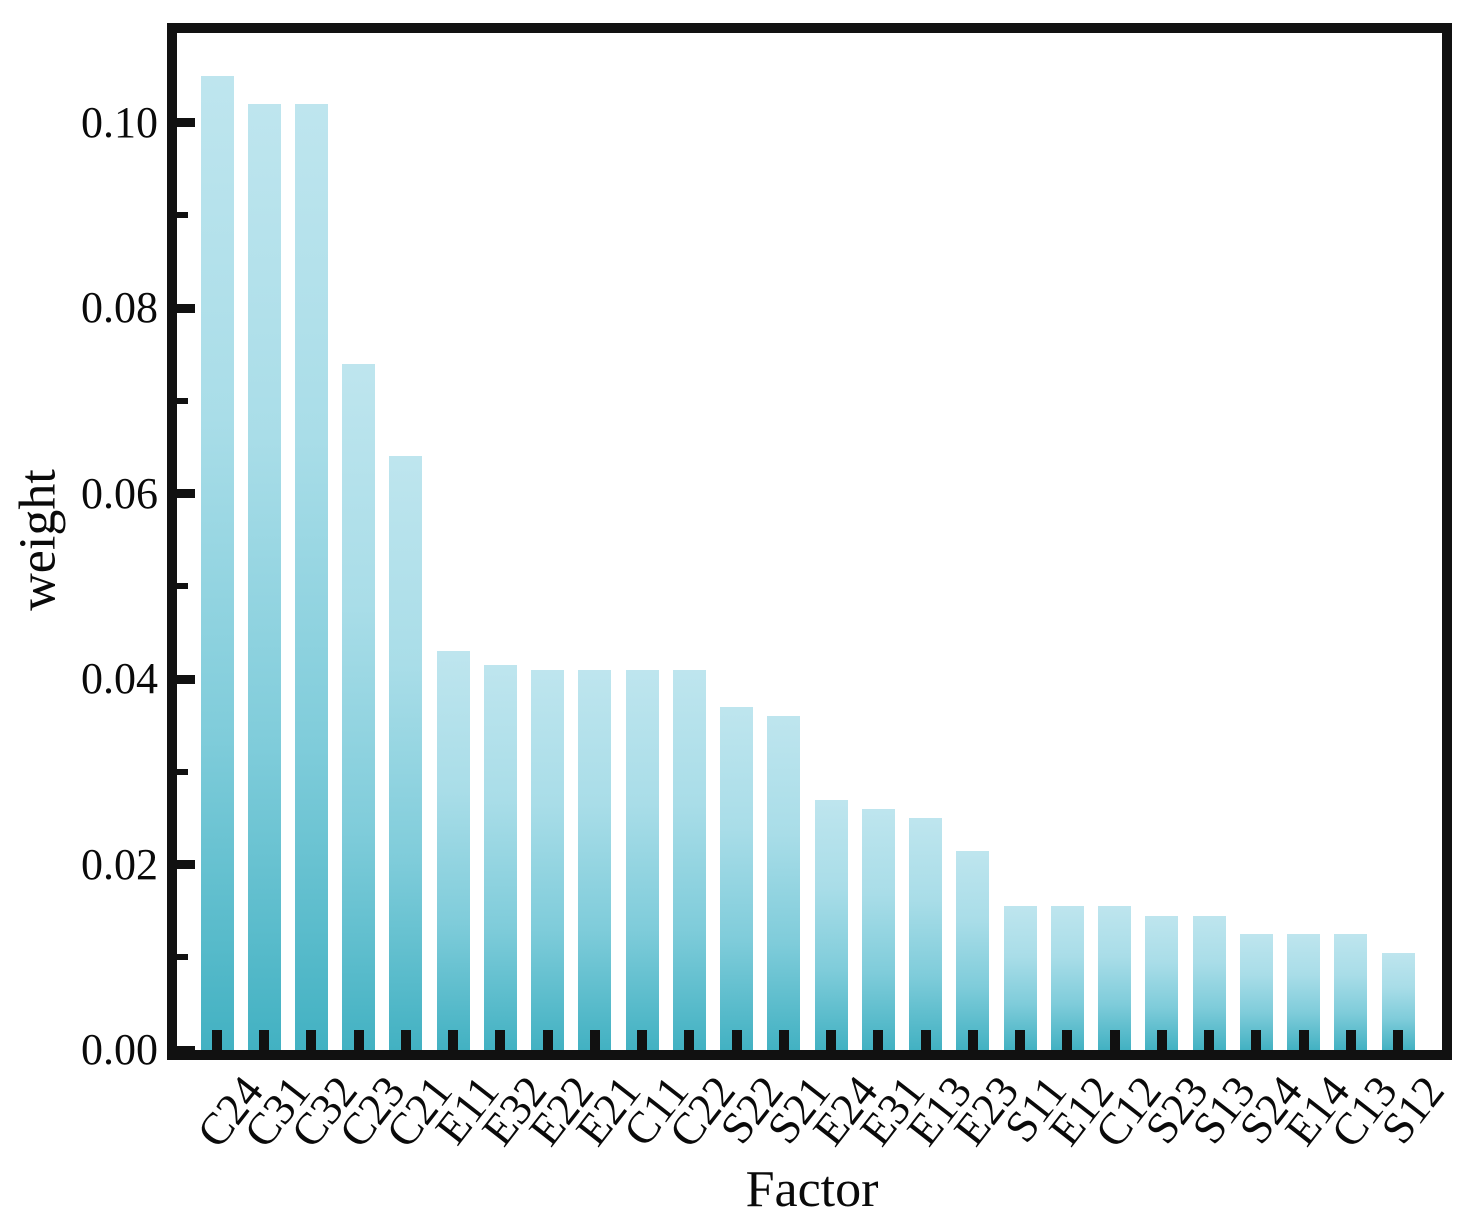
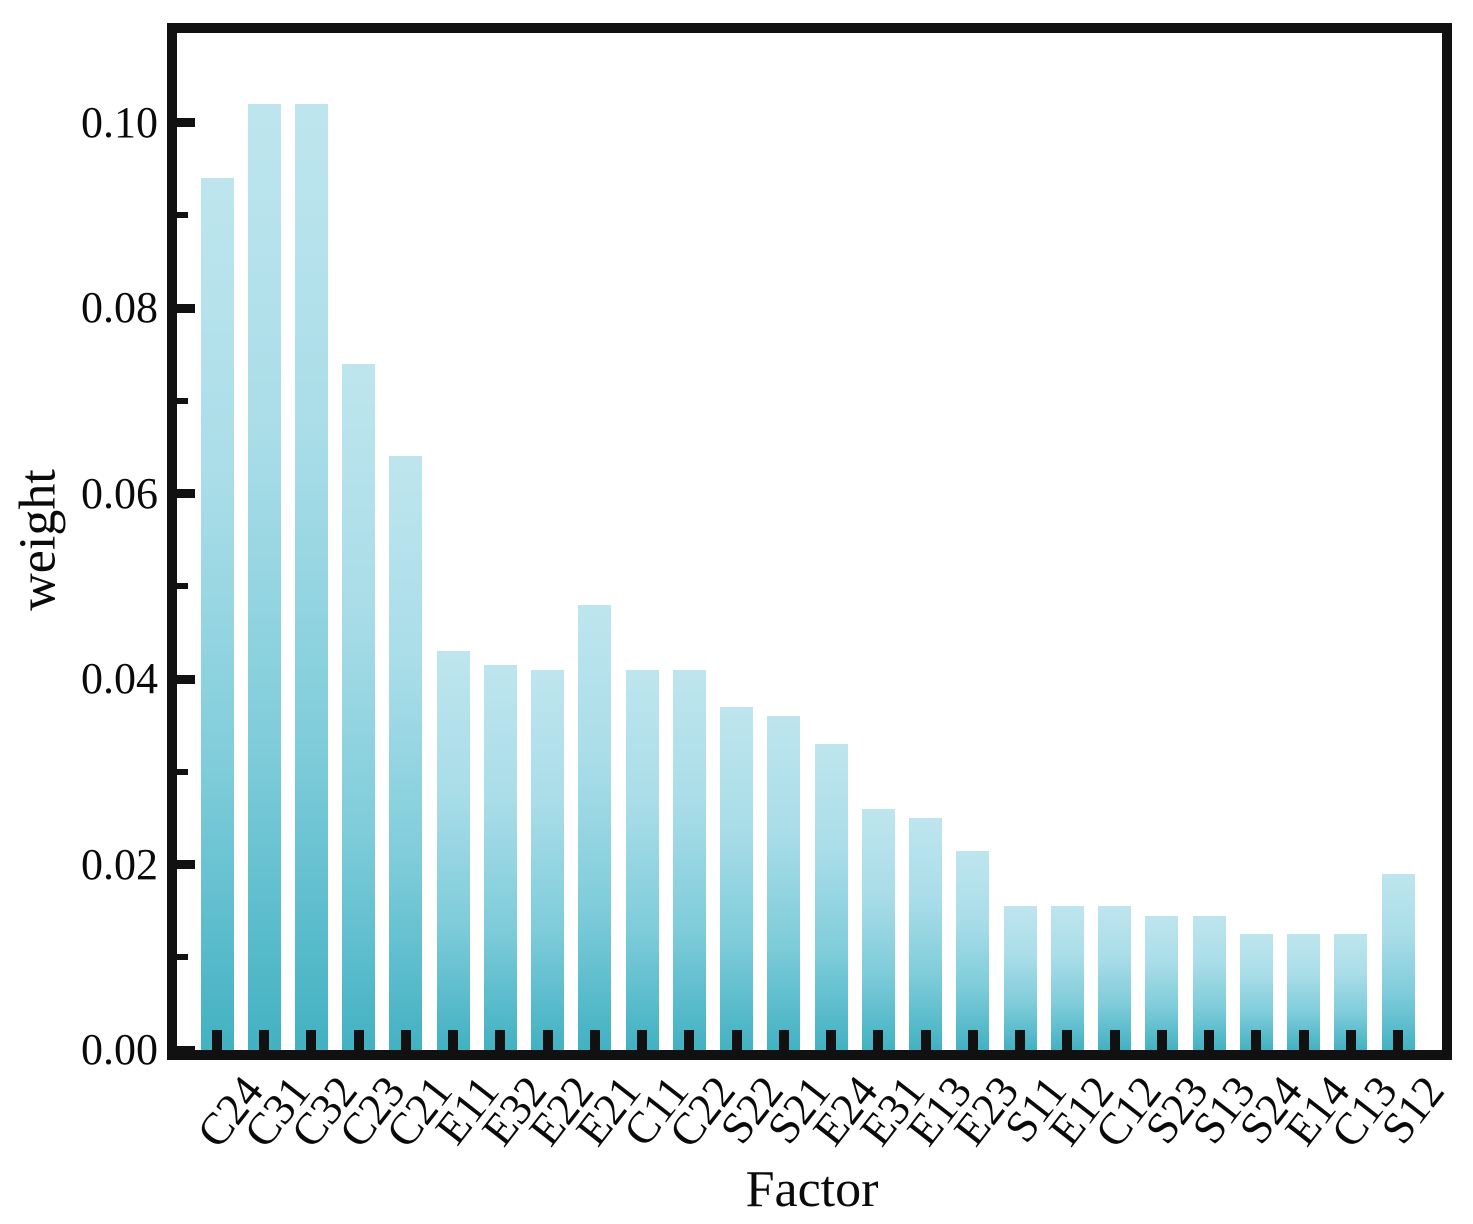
C24: 0.105 -> 0.094
E21: 0.041 -> 0.048
E24: 0.027 -> 0.033
S12: 0.011 -> 0.019
